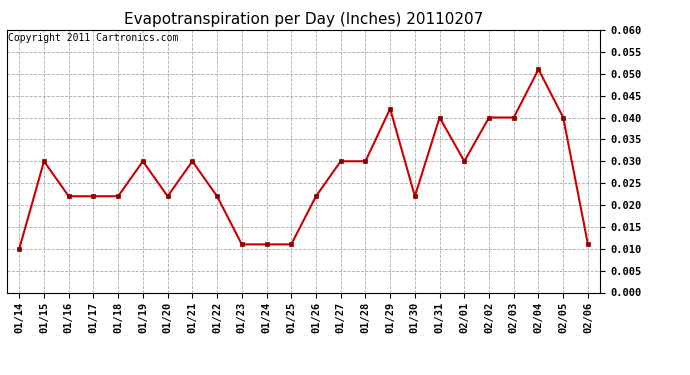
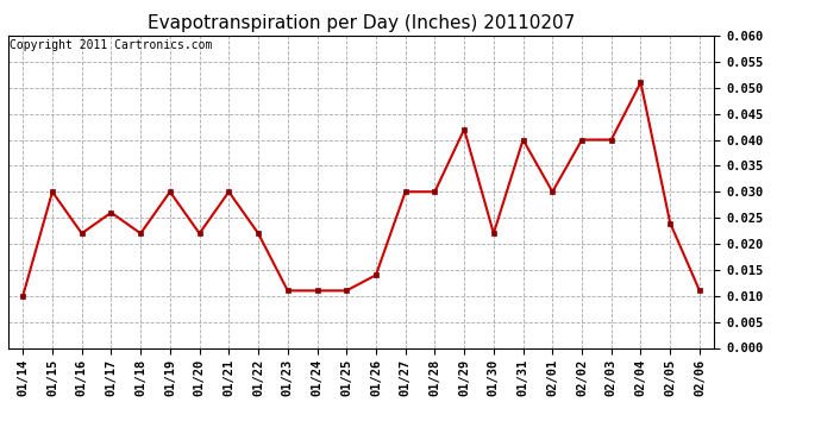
01/17: 0.022 -> 0.026
01/26: 0.022 -> 0.014
02/05: 0.040 -> 0.024
